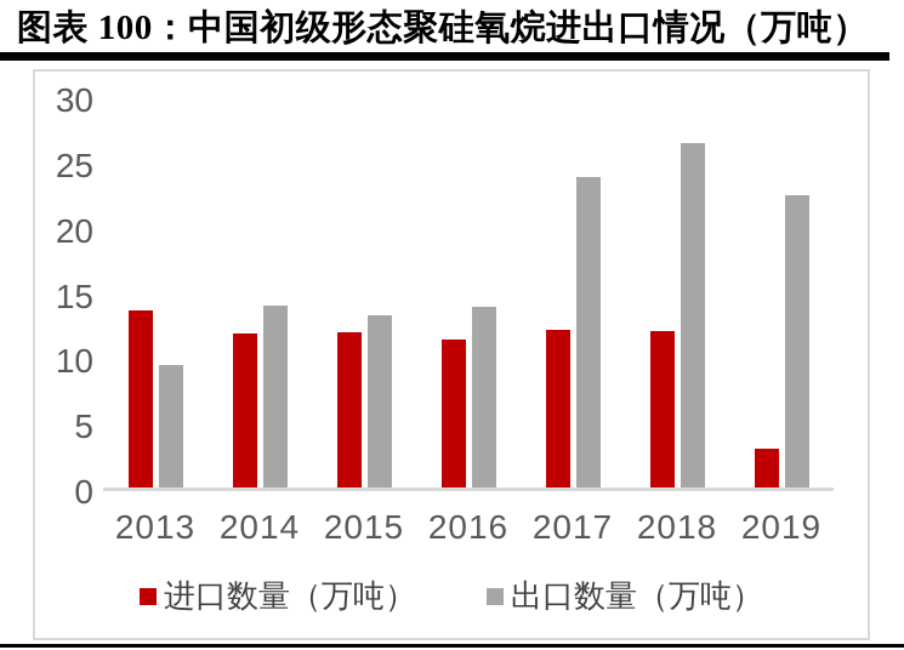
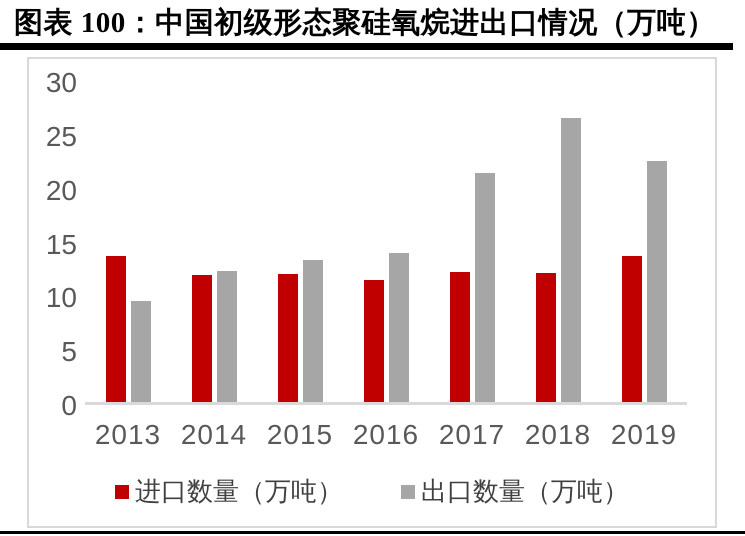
出口数量（万吨）/2014: 14.1 -> 12.3
出口数量（万吨）/2017: 24.0 -> 21.5
进口数量（万吨）/2019: 3.0 -> 13.7
